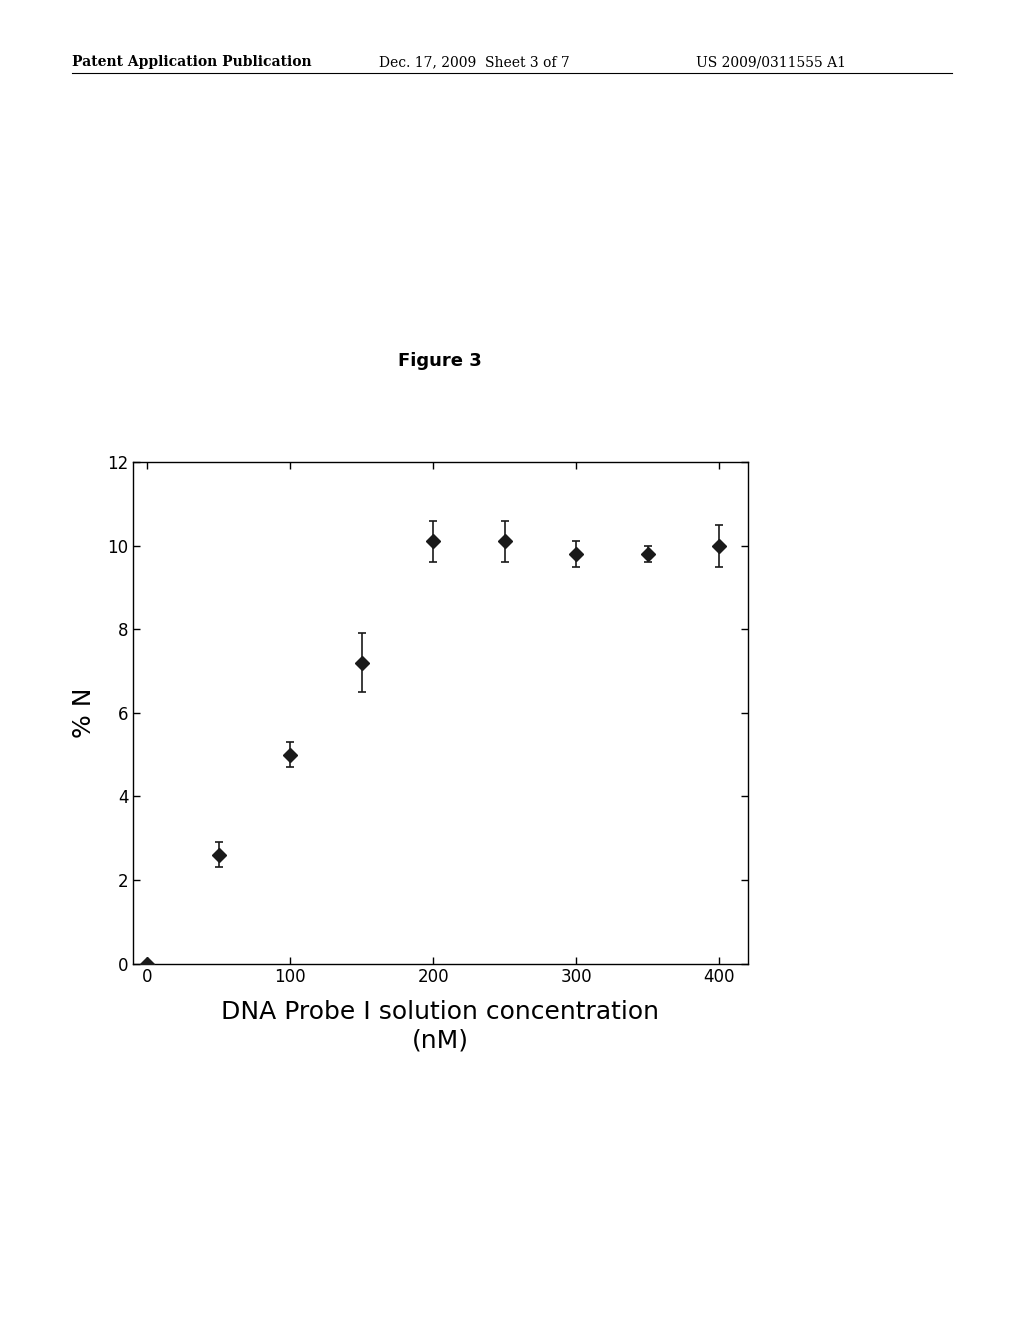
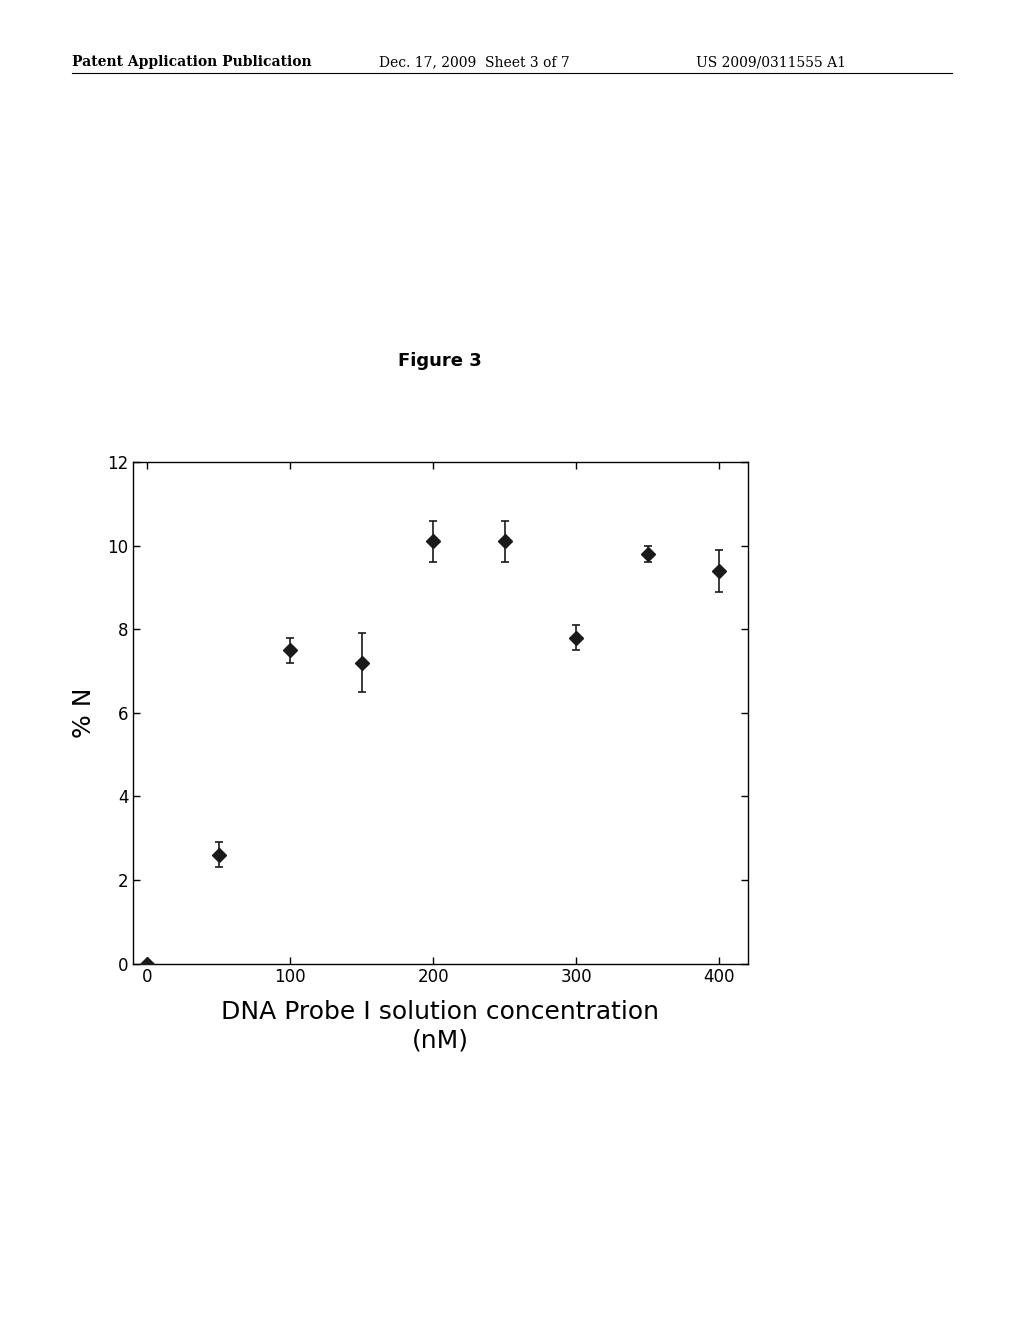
100: 5.0 -> 7.5
300: 9.8 -> 7.8
400: 10.0 -> 9.4
